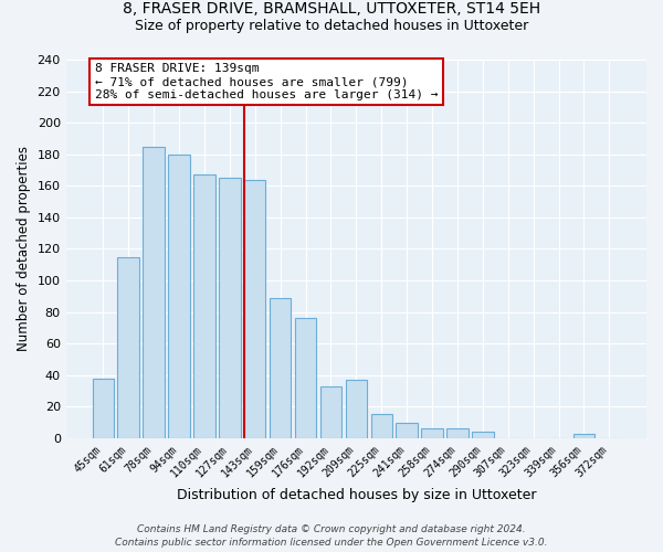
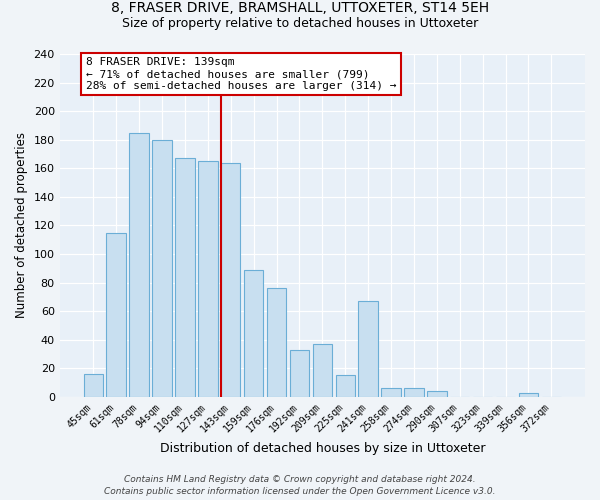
45sqm: 38 -> 16
241sqm: 10 -> 67
